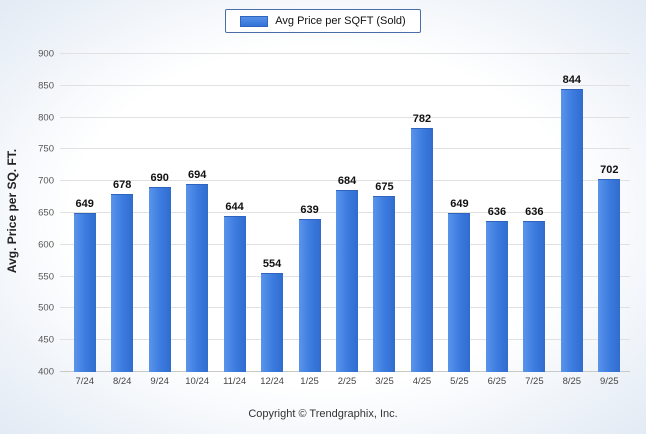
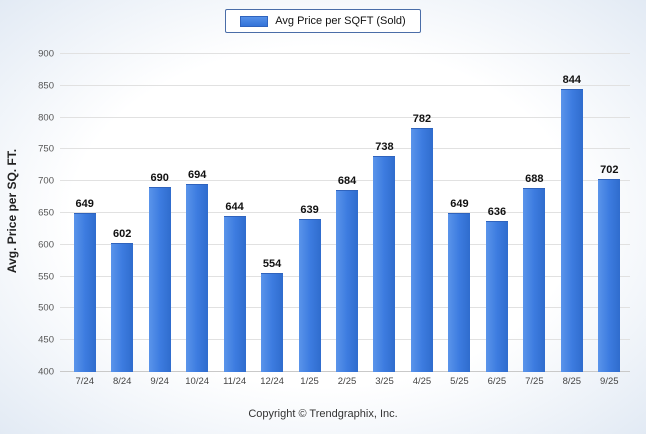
8/24: 678 -> 602
3/25: 675 -> 738
7/25: 636 -> 688
